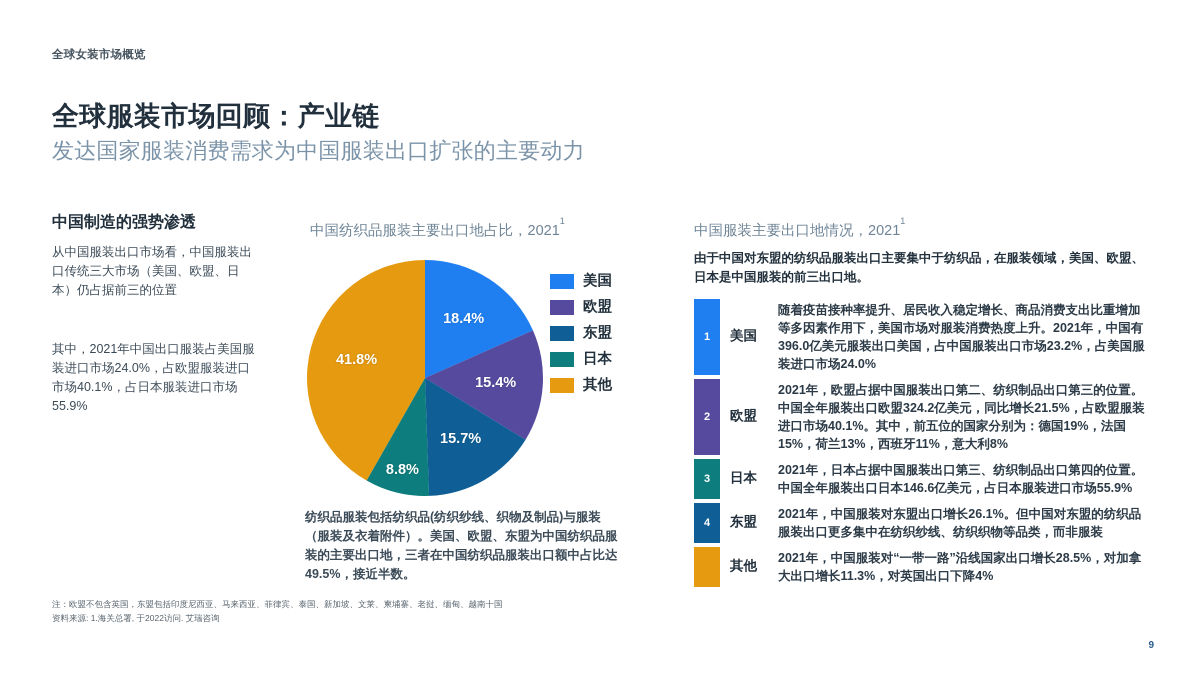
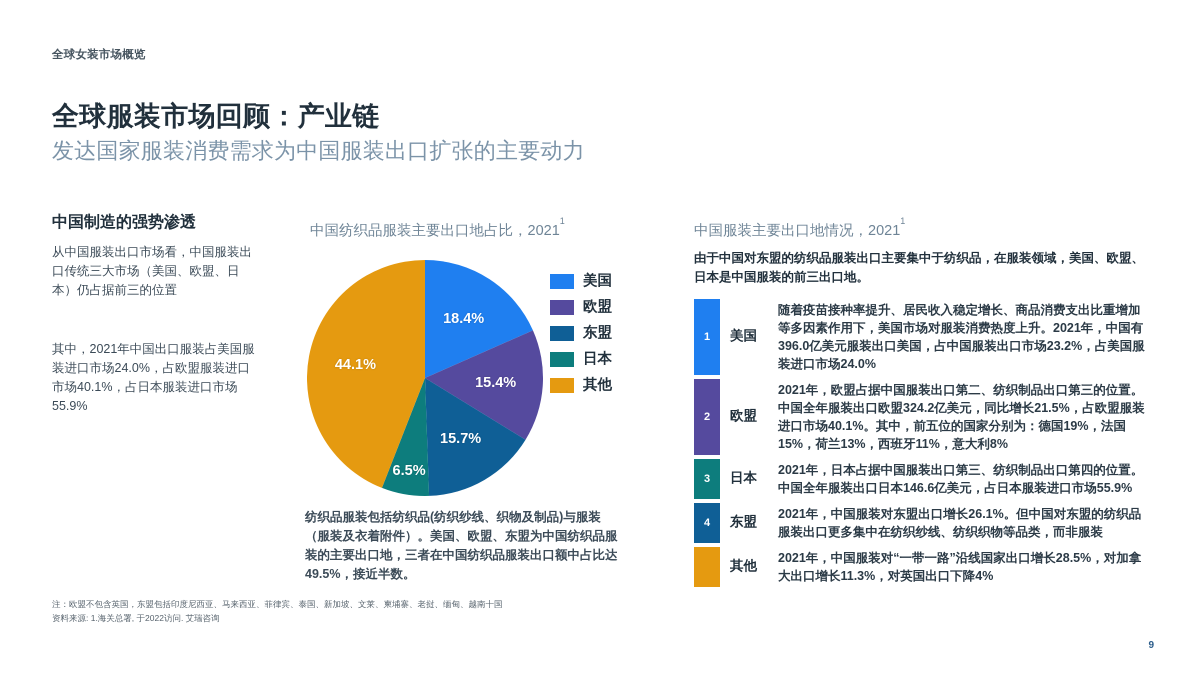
日本: 8.8% -> 6.5%
其他: 41.8% -> 44.1%
